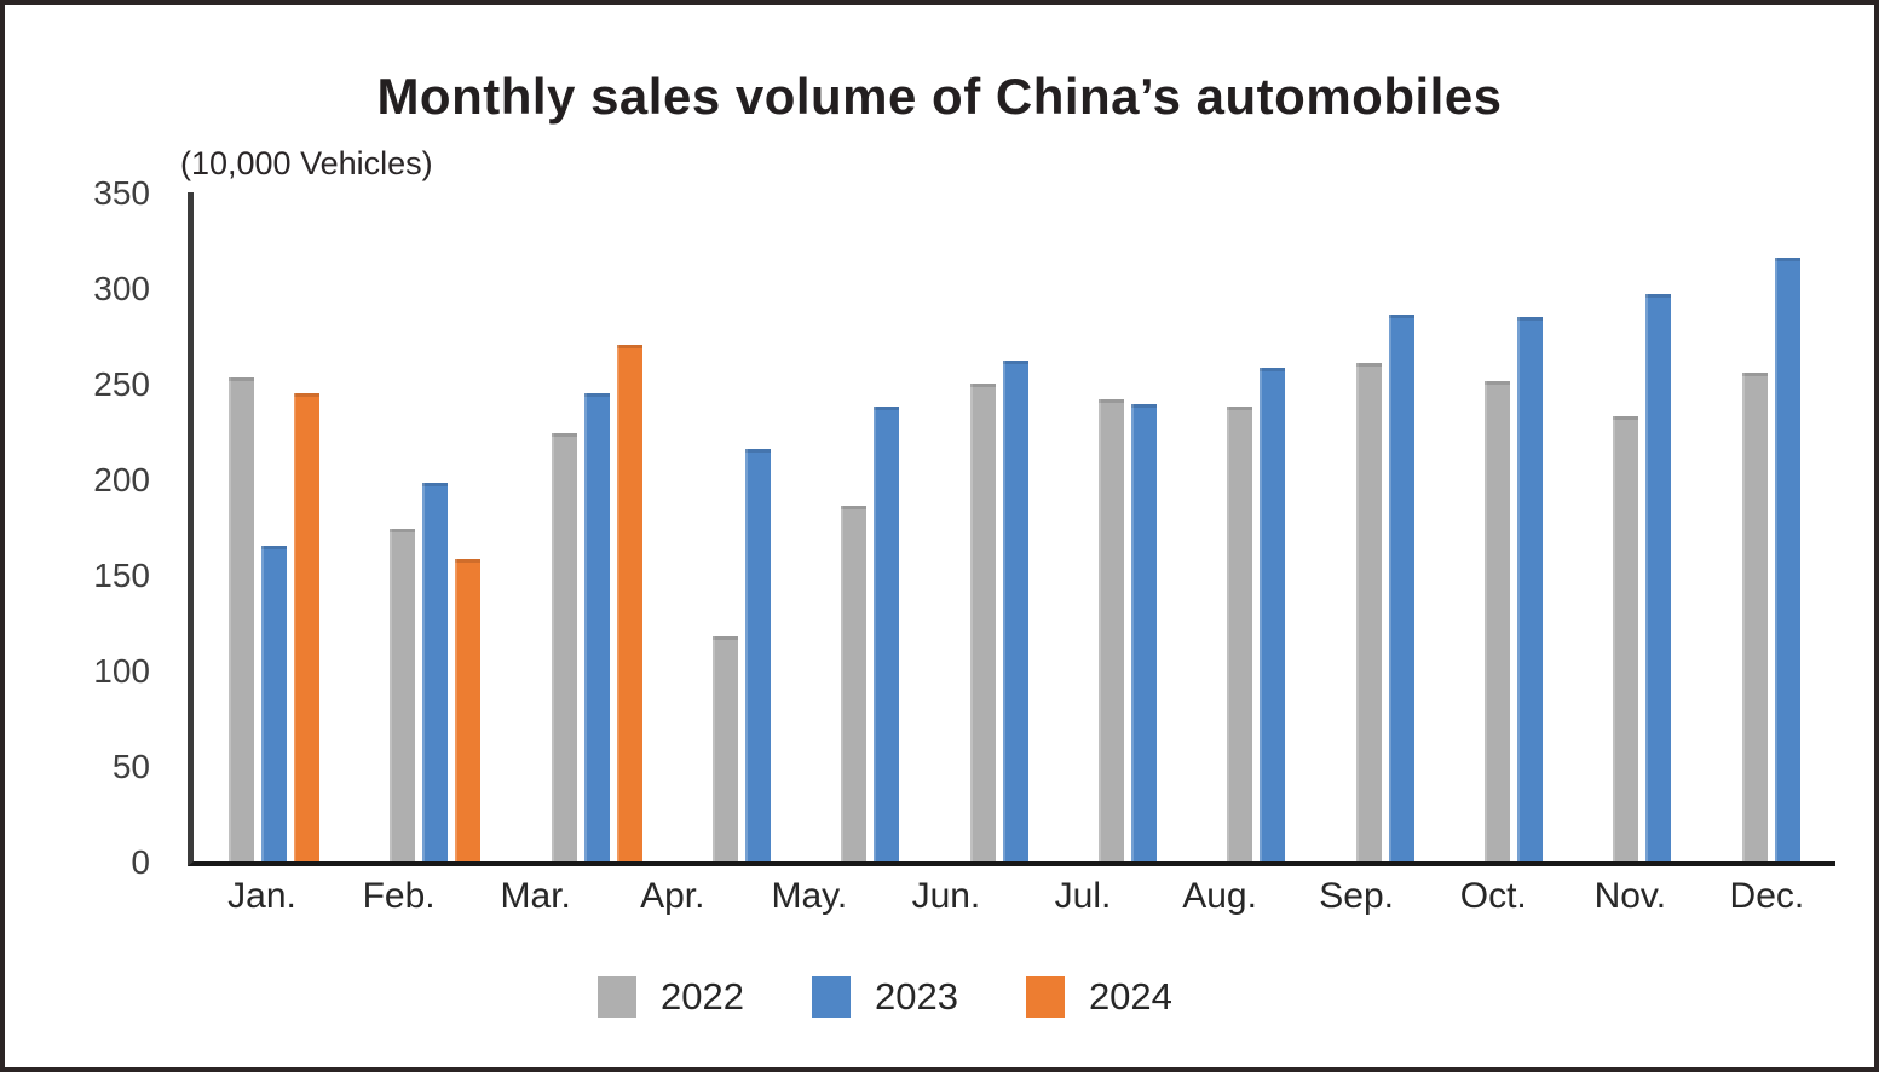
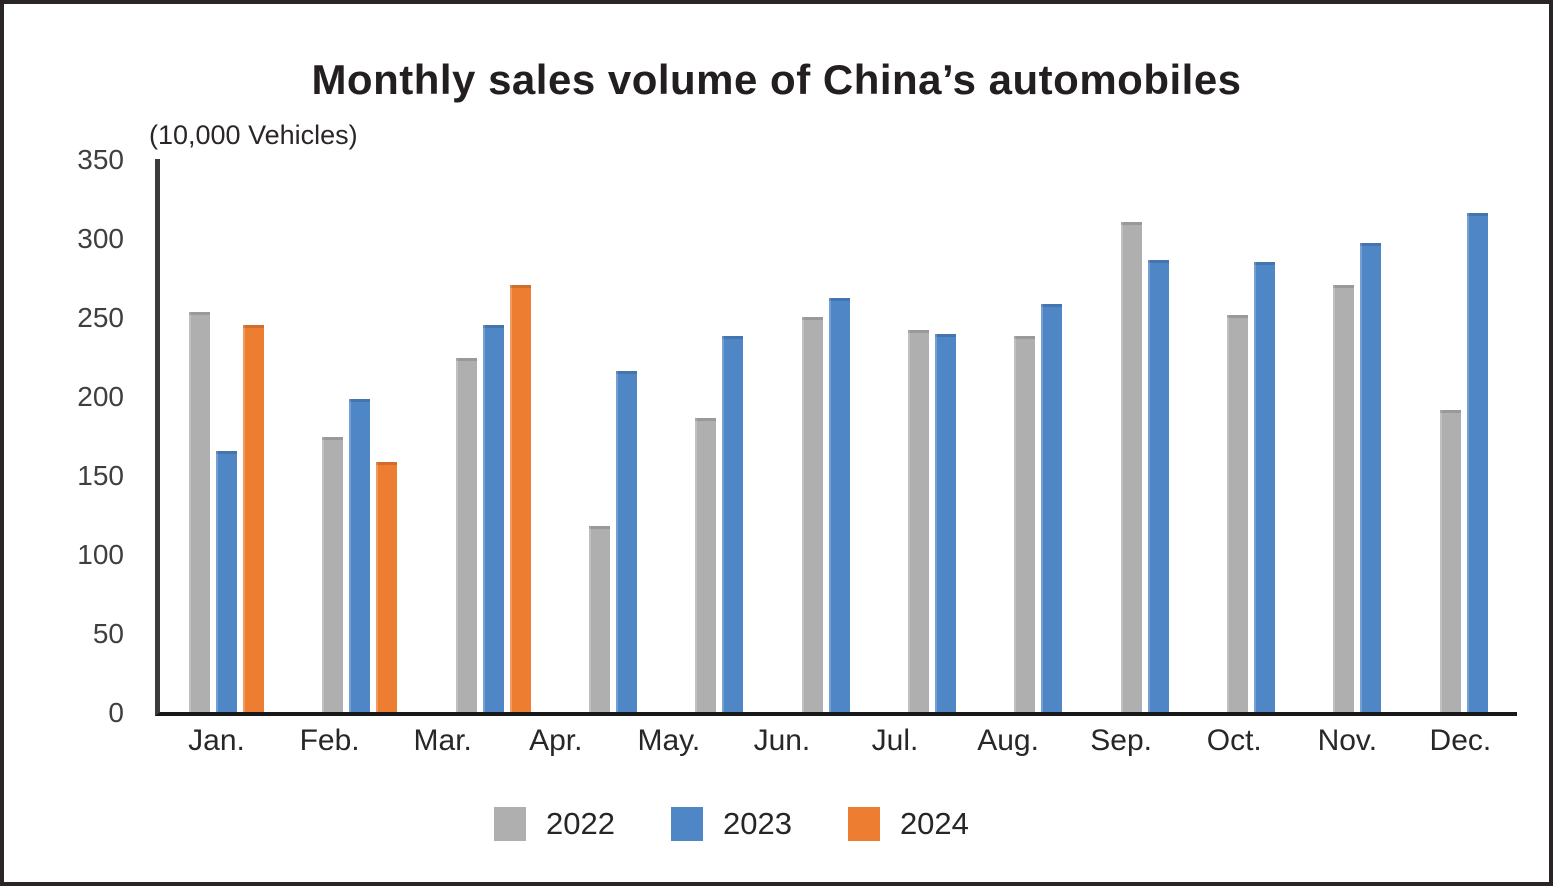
2022/Sep.: 261 -> 310
2022/Nov.: 233 -> 270
2022/Dec.: 256 -> 191
